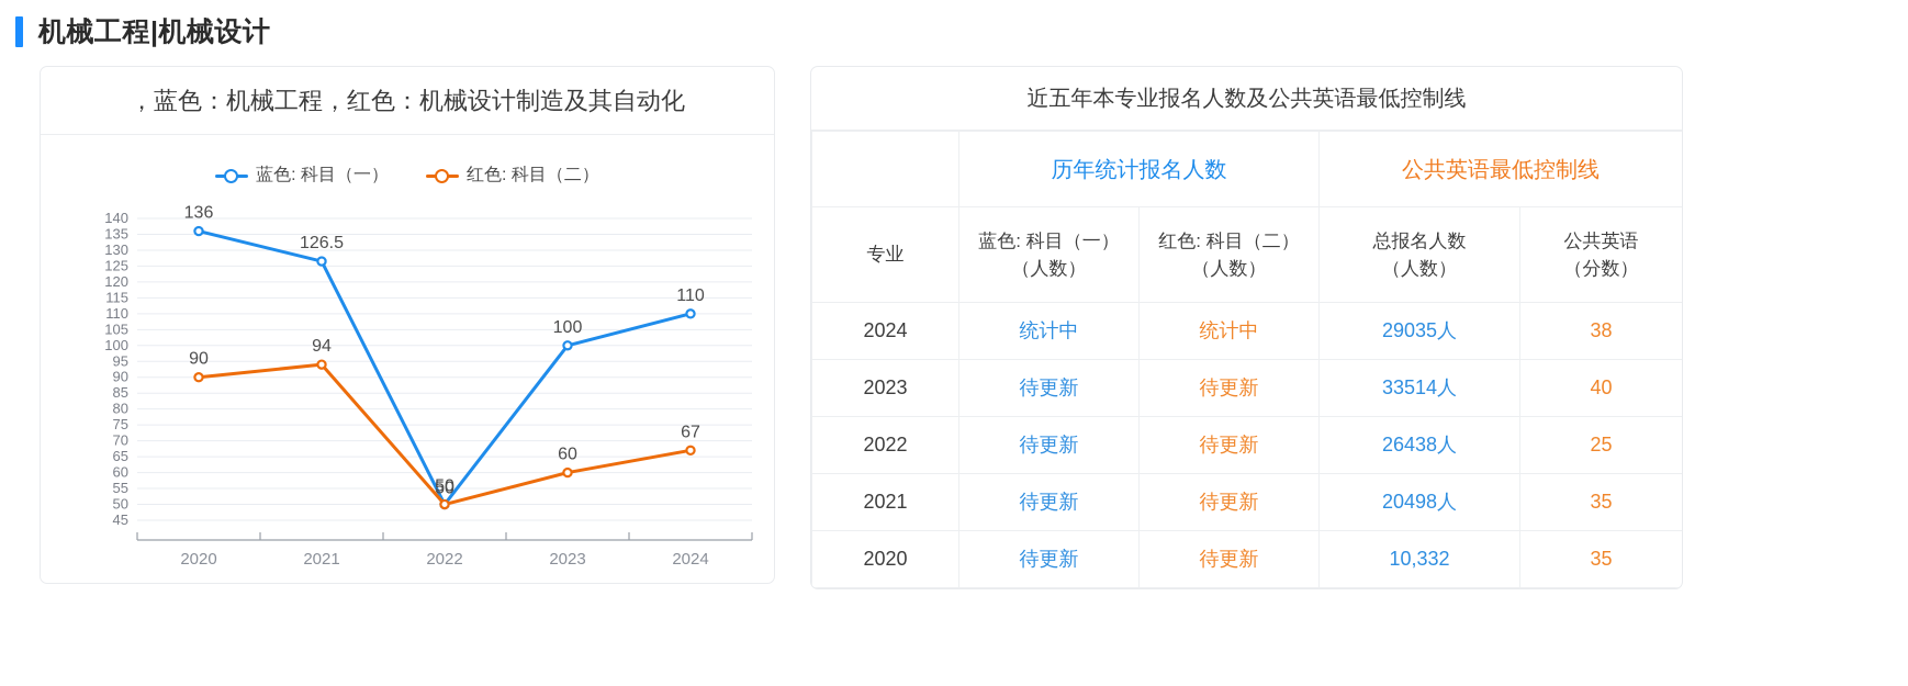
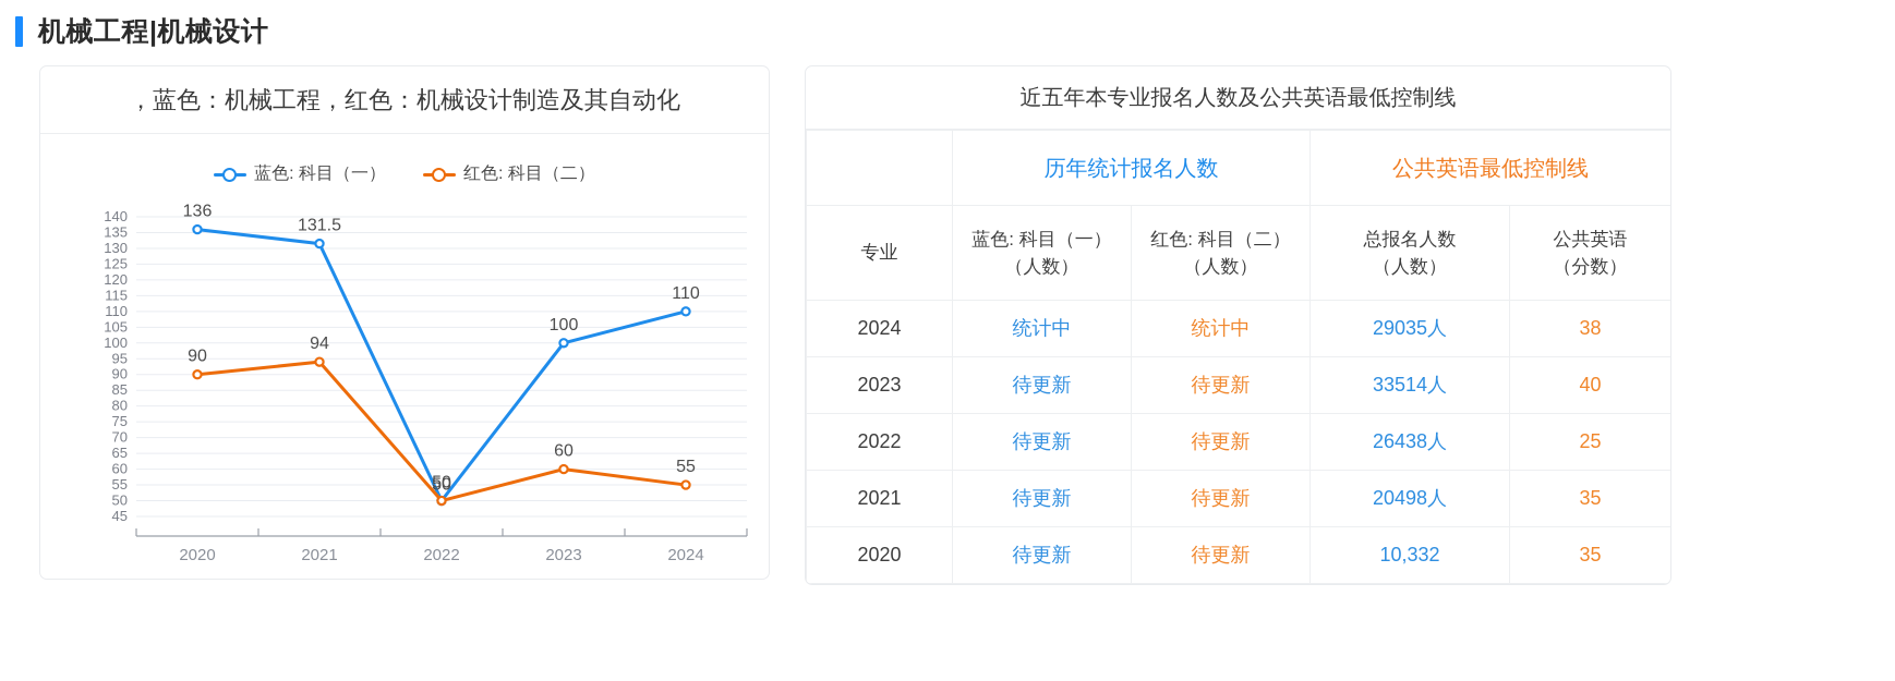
蓝色: 科目（一）/2021: 126.5 -> 131.5
红色: 科目（二）/2024: 67 -> 55
